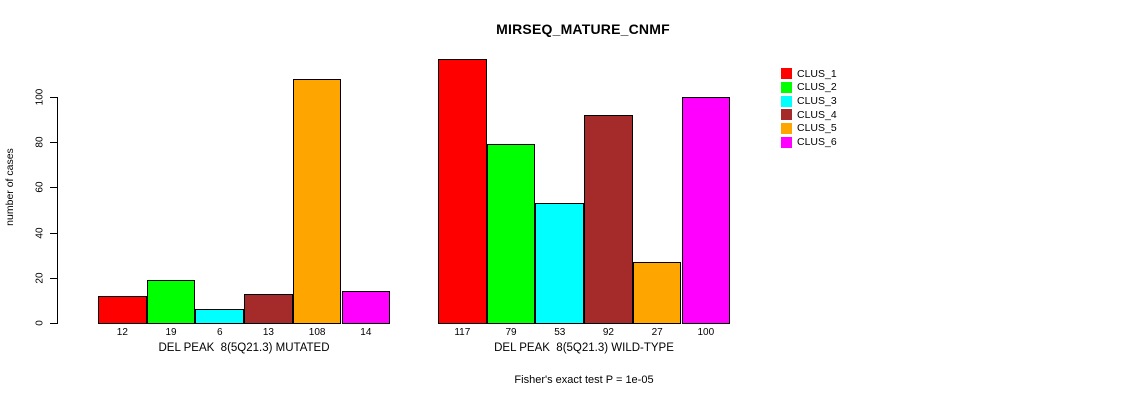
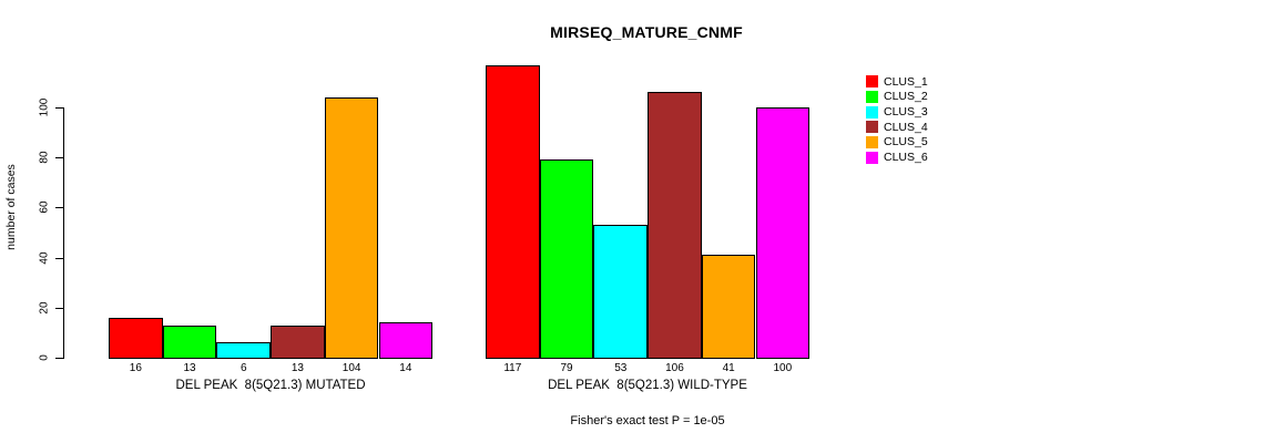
CLUS_1/DEL PEAK 8(5Q21.3) MUTATED: 12 -> 16
CLUS_2/DEL PEAK 8(5Q21.3) MUTATED: 19 -> 13
CLUS_5/DEL PEAK 8(5Q21.3) MUTATED: 108 -> 104
CLUS_4/DEL PEAK 8(5Q21.3) WILD-TYPE: 92 -> 106
CLUS_5/DEL PEAK 8(5Q21.3) WILD-TYPE: 27 -> 41
